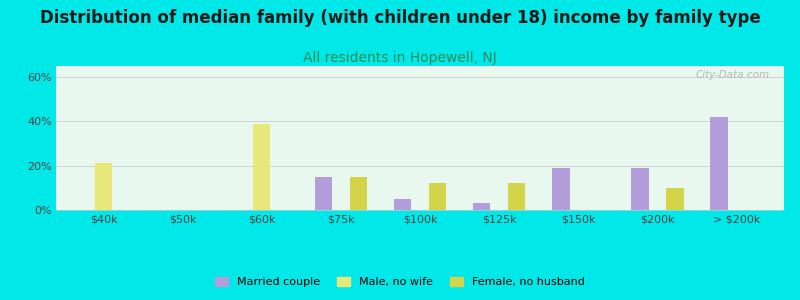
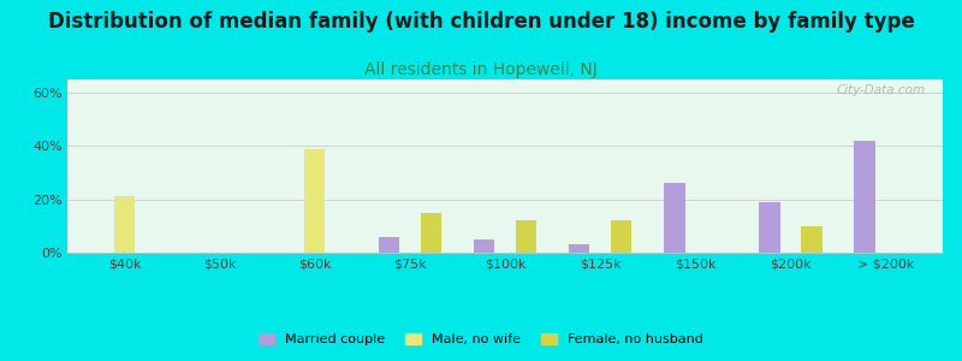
Married couple/$75k: 15% -> 6%
Married couple/$150k: 19% -> 26%
